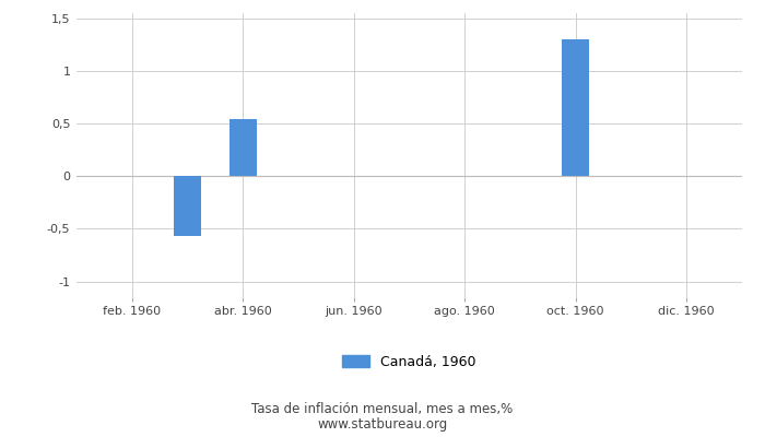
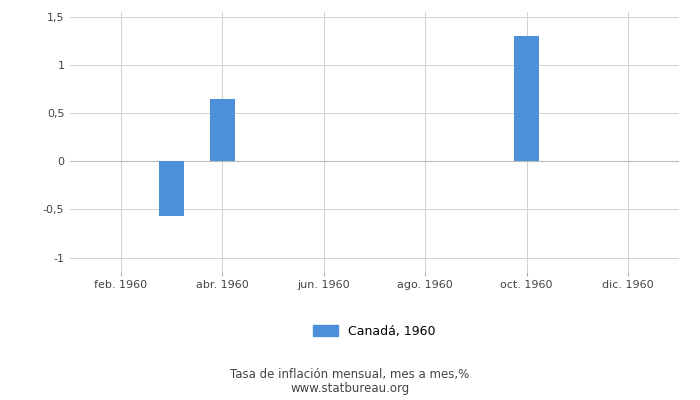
abr. 1960: 0,54 -> 0,65
